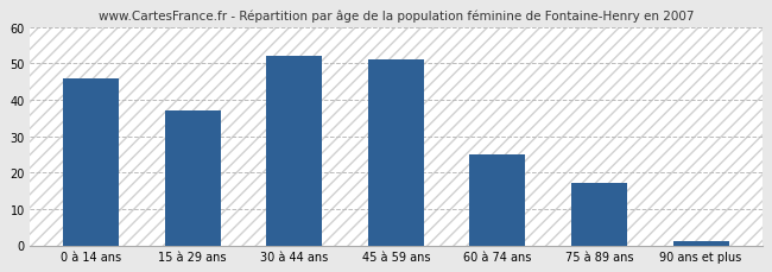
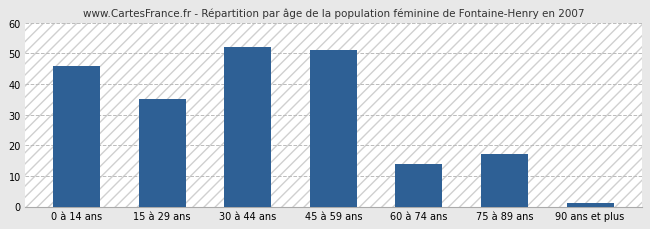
15 à 29 ans: 37 -> 35
60 à 74 ans: 25 -> 14
